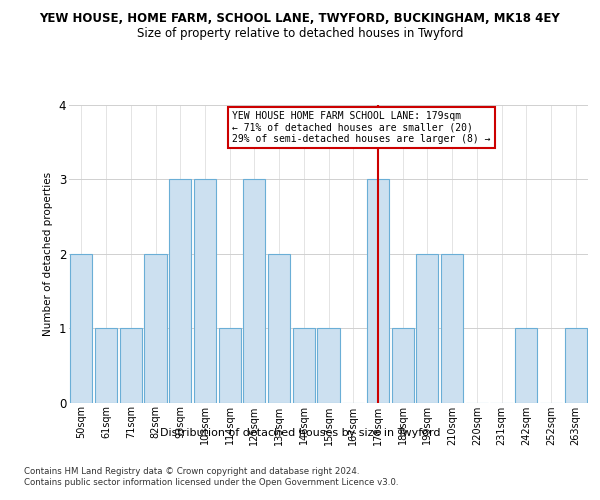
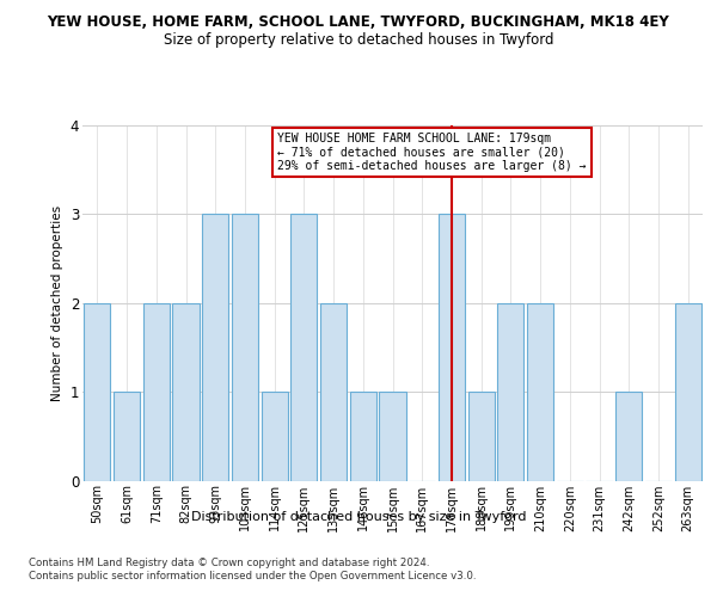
71sqm: 1 -> 2
263sqm: 1 -> 2
